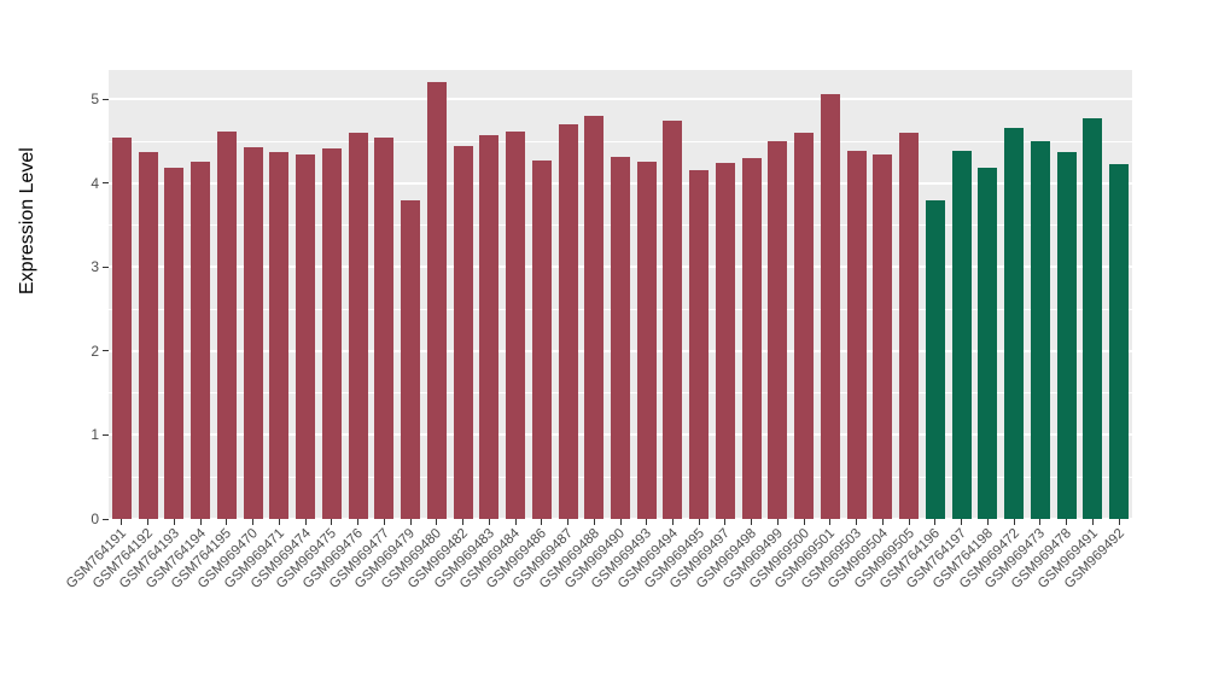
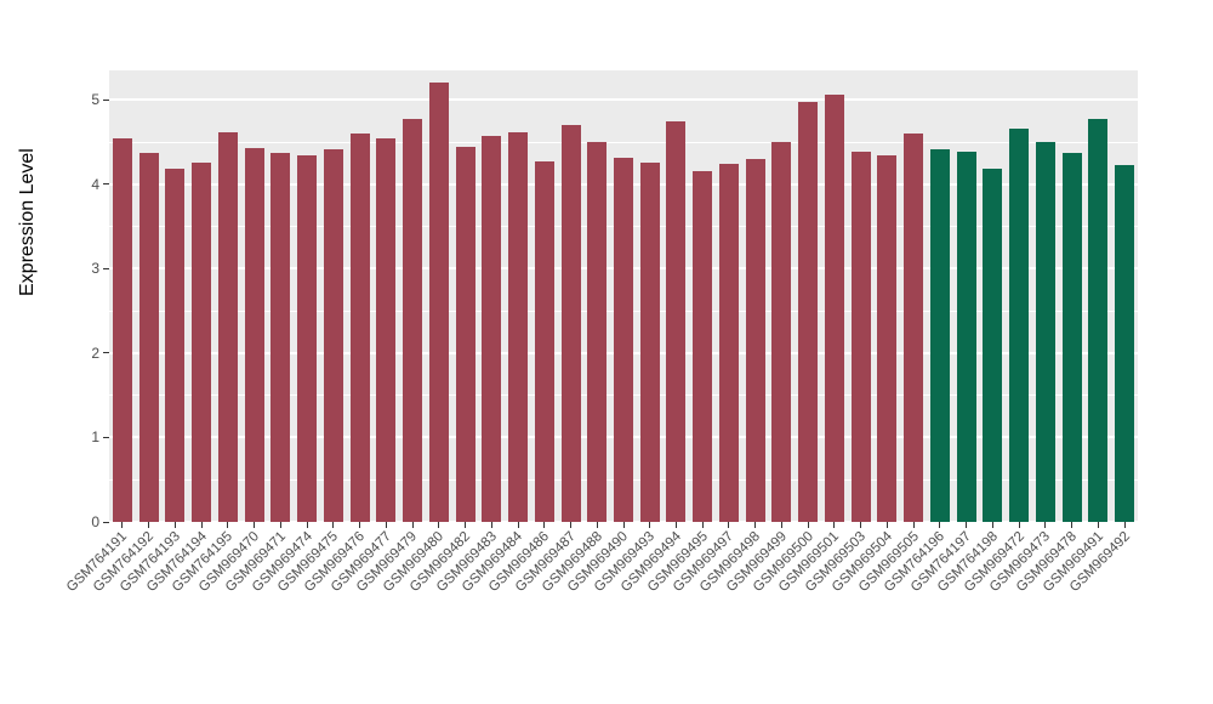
GSM969479: 3.8 -> 4.8
GSM969488: 4.8 -> 4.5
GSM969500: 4.6 -> 5.0
GSM764196: 3.8 -> 4.4
